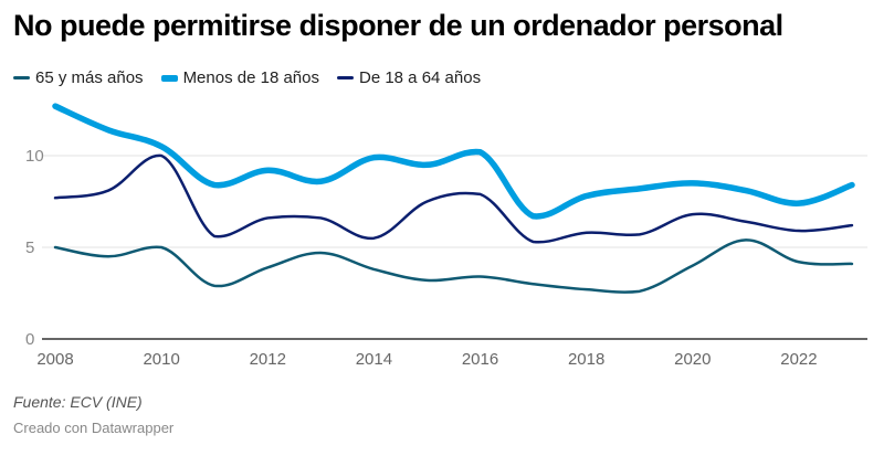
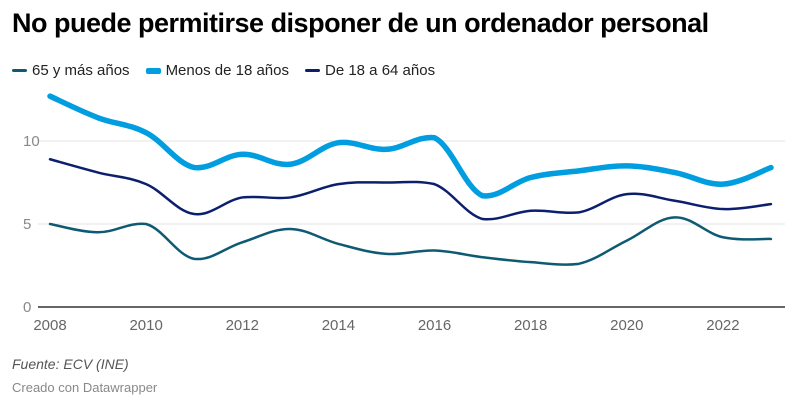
De 18 a 64 años/2008: 7.7 -> 8.9
De 18 a 64 años/2010: 10.0 -> 7.4
De 18 a 64 años/2014: 5.5 -> 7.4
De 18 a 64 años/2016: 7.9 -> 7.4
